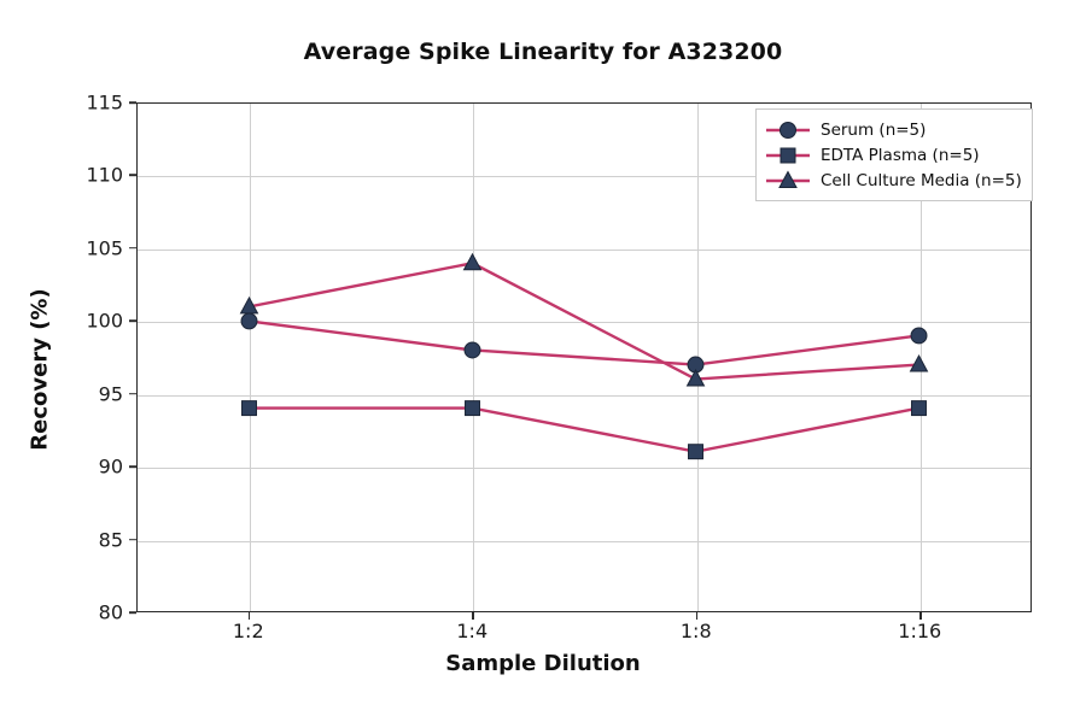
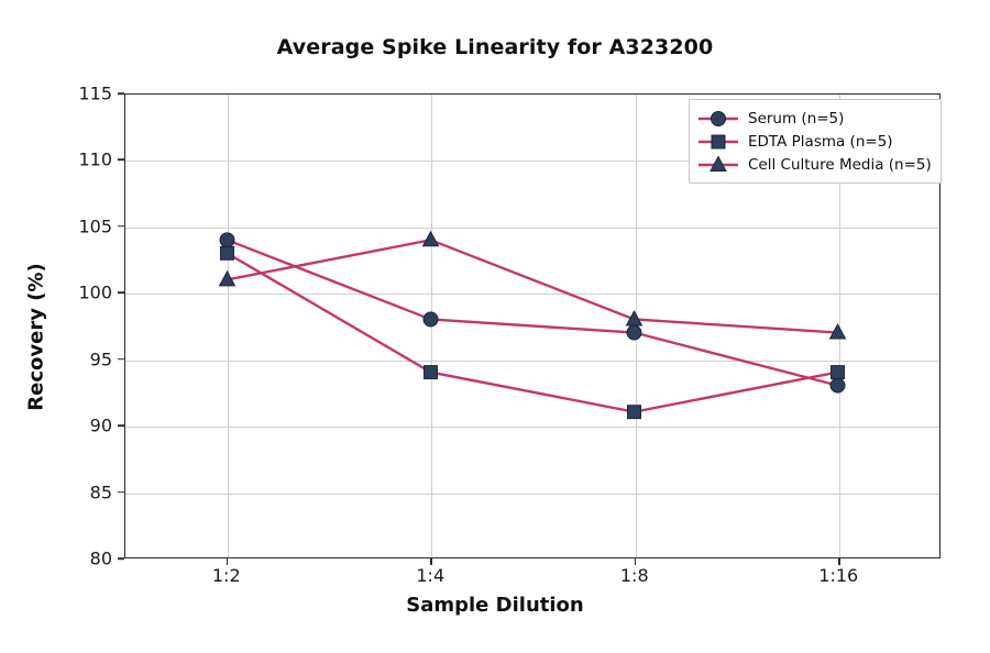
Serum (n=5)/1:2: 100 -> 104
EDTA Plasma (n=5)/1:2: 94 -> 103
Cell Culture Media (n=5)/1:8: 96 -> 98
Serum (n=5)/1:16: 99 -> 93
